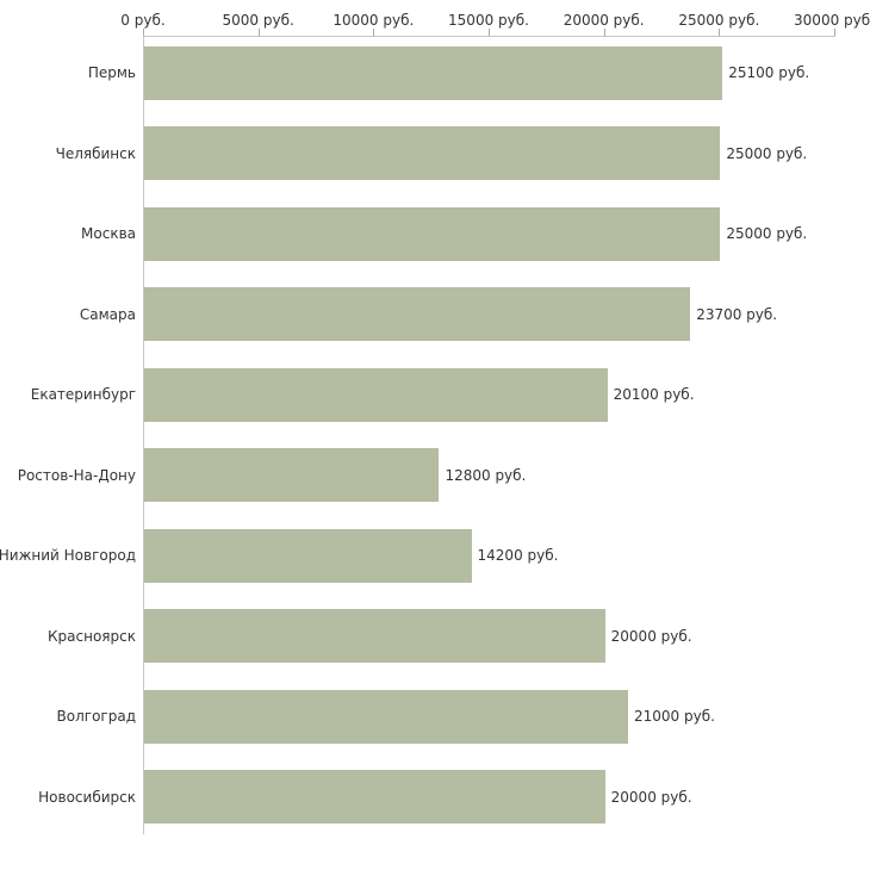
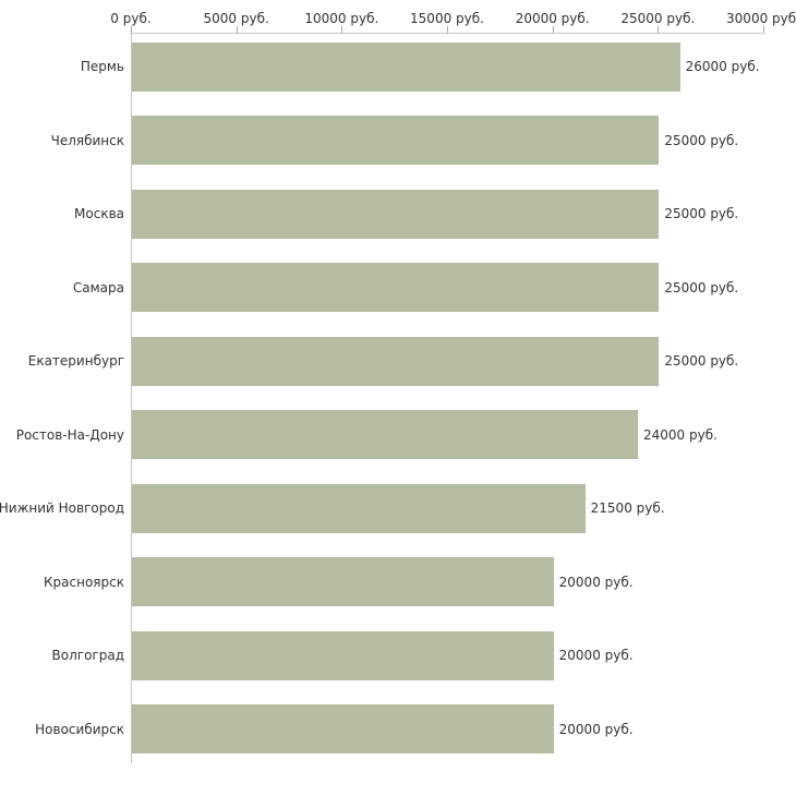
Пермь: 25100 -> 26000
Самара: 23700 -> 25000
Екатеринбург: 20100 -> 25000
Ростов-На-Дону: 12800 -> 24000
Нижний Новгород: 14200 -> 21500
Волгоград: 21000 -> 20000
